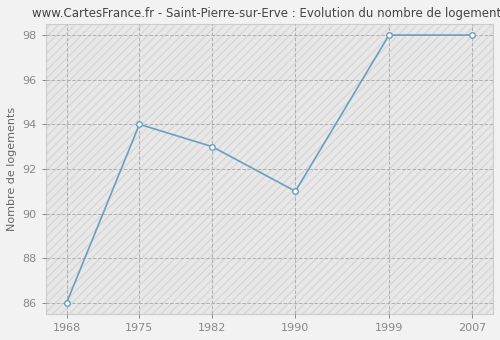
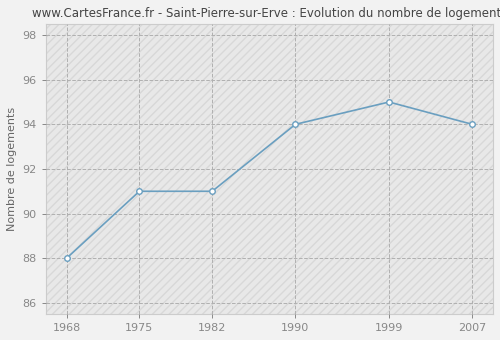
1968: 86 -> 88
1975: 94 -> 91
1982: 93 -> 91
1990: 91 -> 94
1999: 98 -> 95
2007: 98 -> 94
